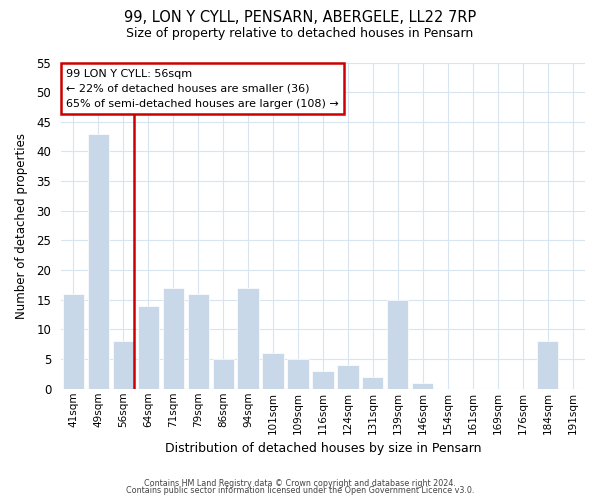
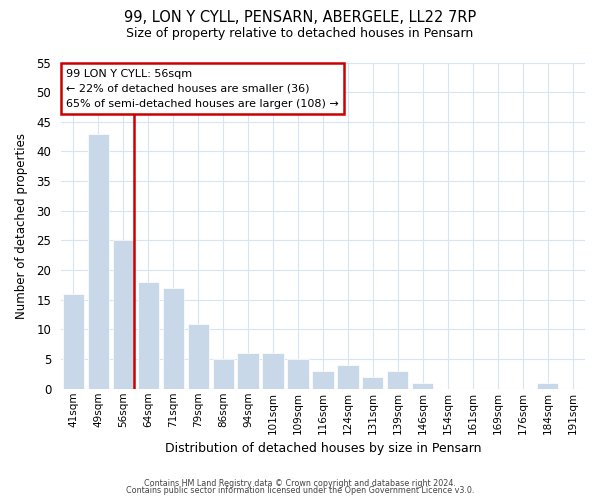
56sqm: 8 -> 25
64sqm: 14 -> 18
79sqm: 16 -> 11
94sqm: 17 -> 6
139sqm: 15 -> 3
184sqm: 8 -> 1
